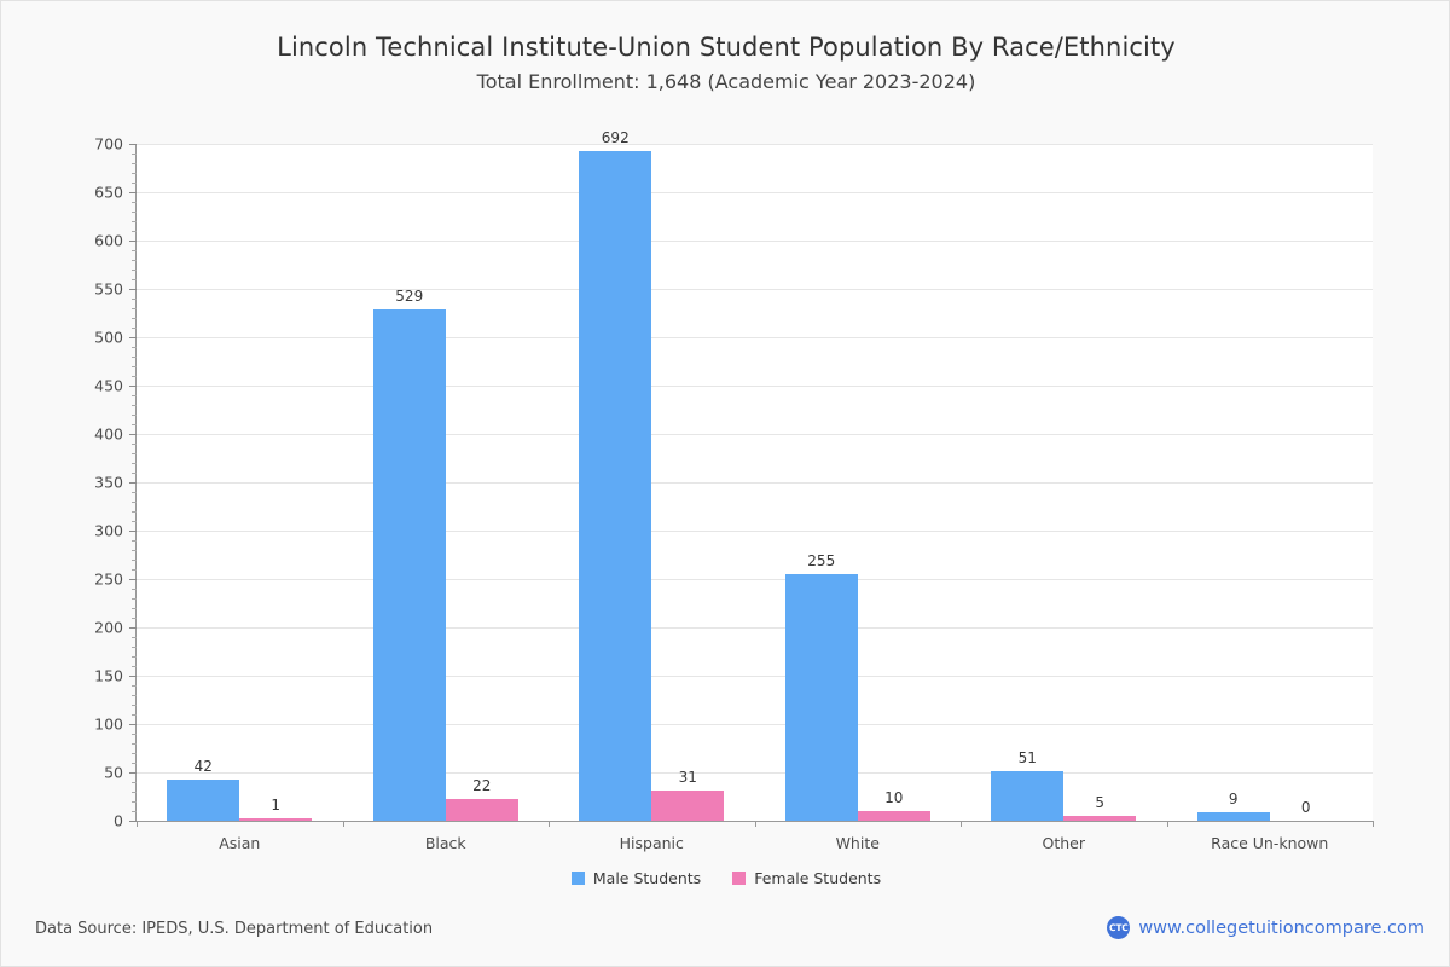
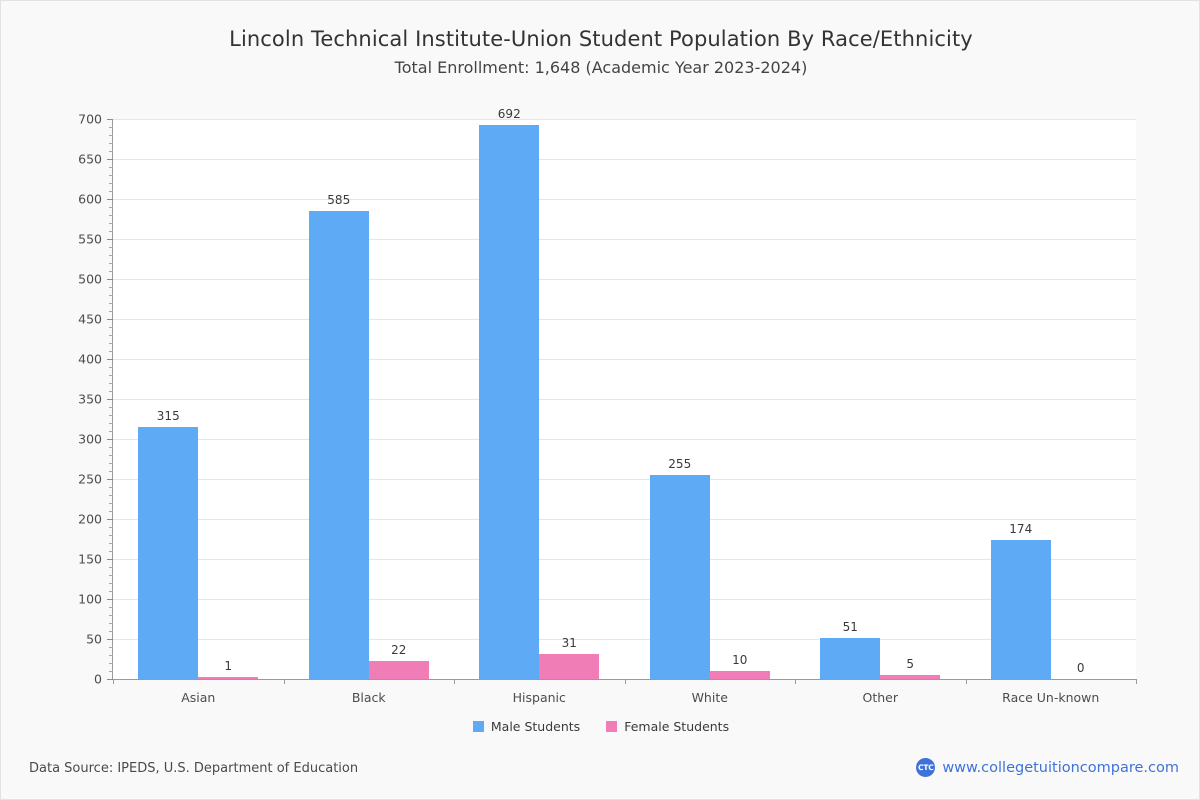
Male Students/Asian: 42 -> 315
Male Students/Black: 529 -> 585
Male Students/Race Un-known: 9 -> 174
